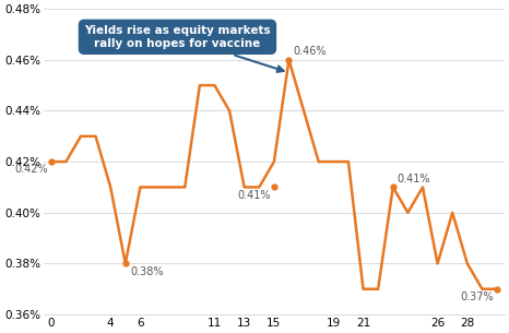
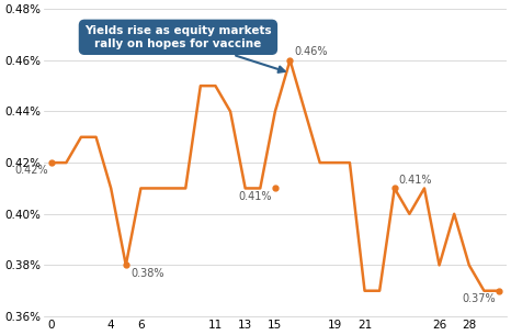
15: 0.42% -> 0.44%
